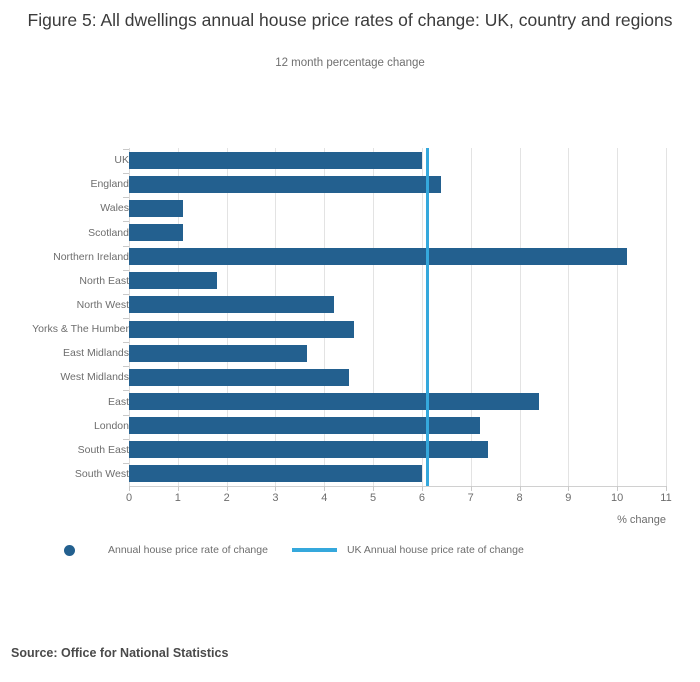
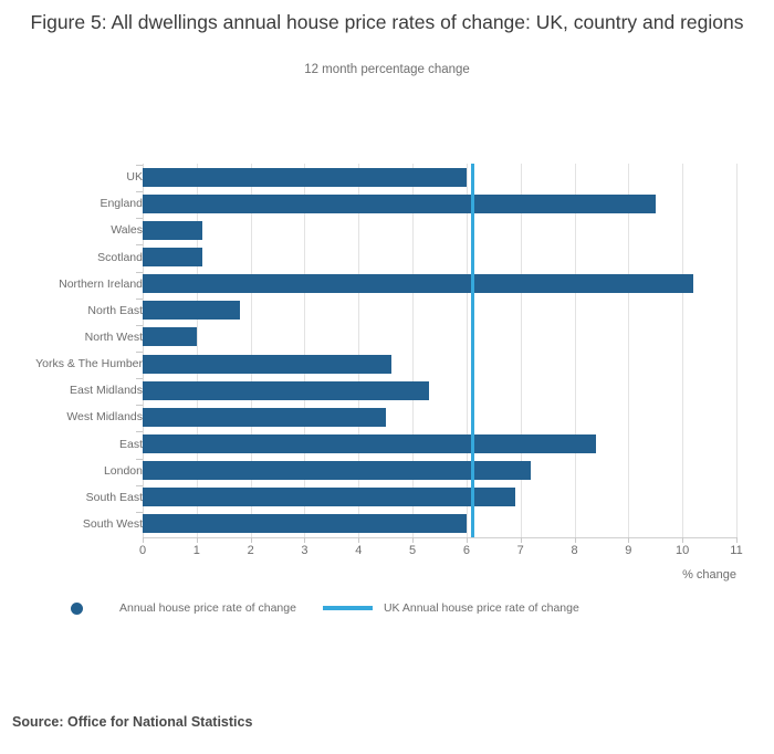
England: 6.4 -> 9.5
North West: 4.2 -> 1.0
East Midlands: 3.6 -> 5.3
South East: 7.3 -> 6.9
